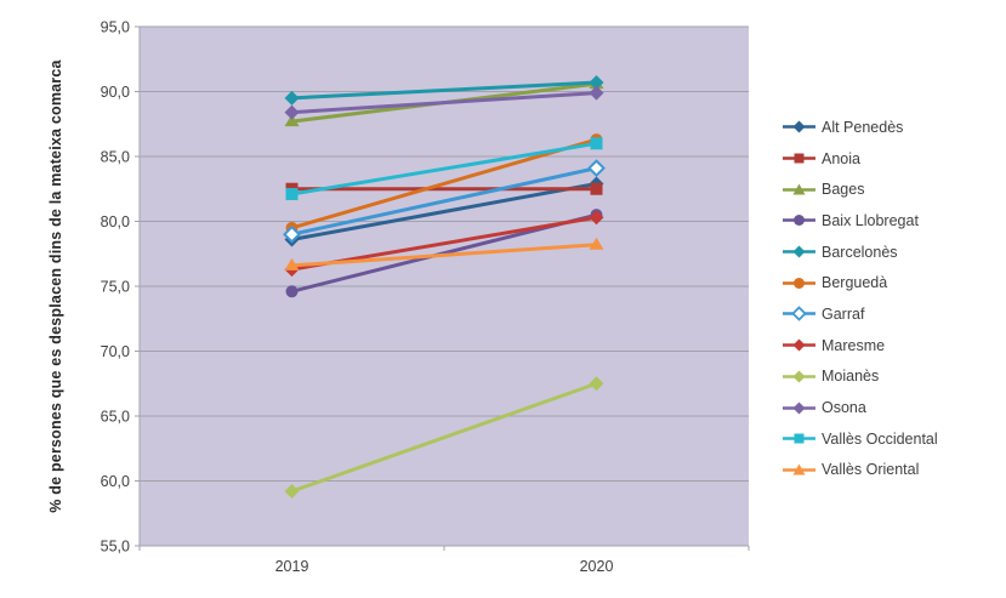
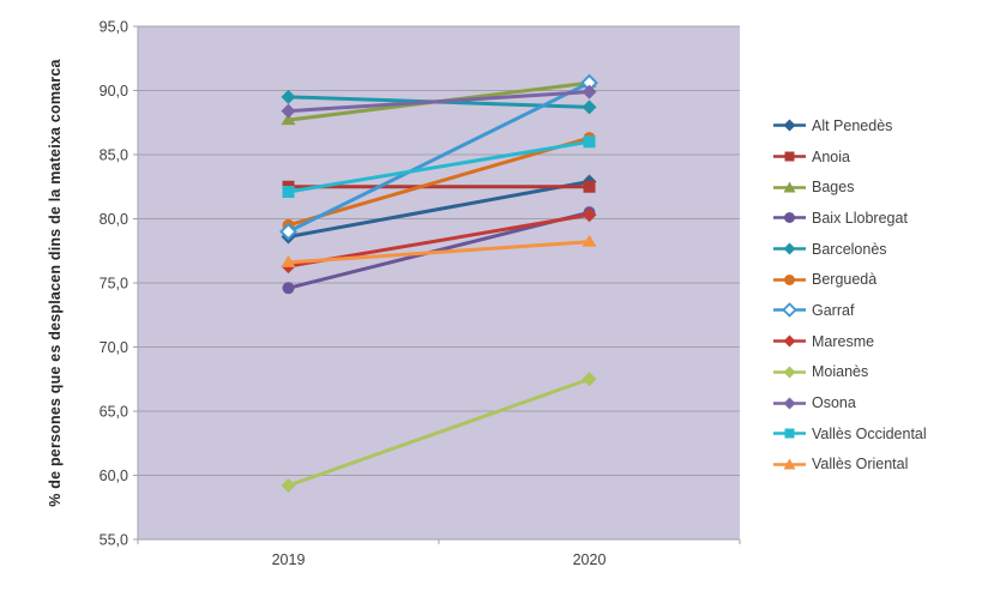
Barcelonès/2020: 90,7 -> 88,7
Garraf/2020: 84,1 -> 90,6
